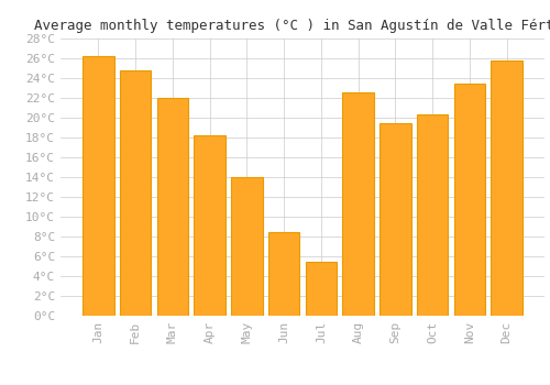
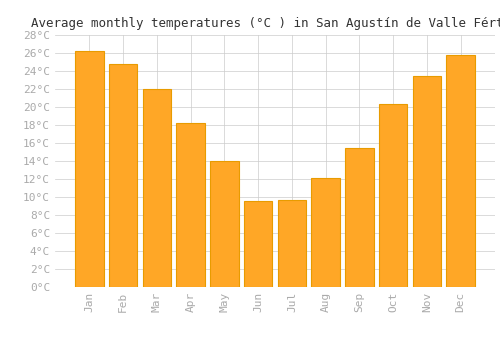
Jun: 8.4°C -> 9.6°C
Jul: 5.4°C -> 9.7°C
Aug: 22.6°C -> 12.1°C
Sep: 19.4°C -> 15.4°C
